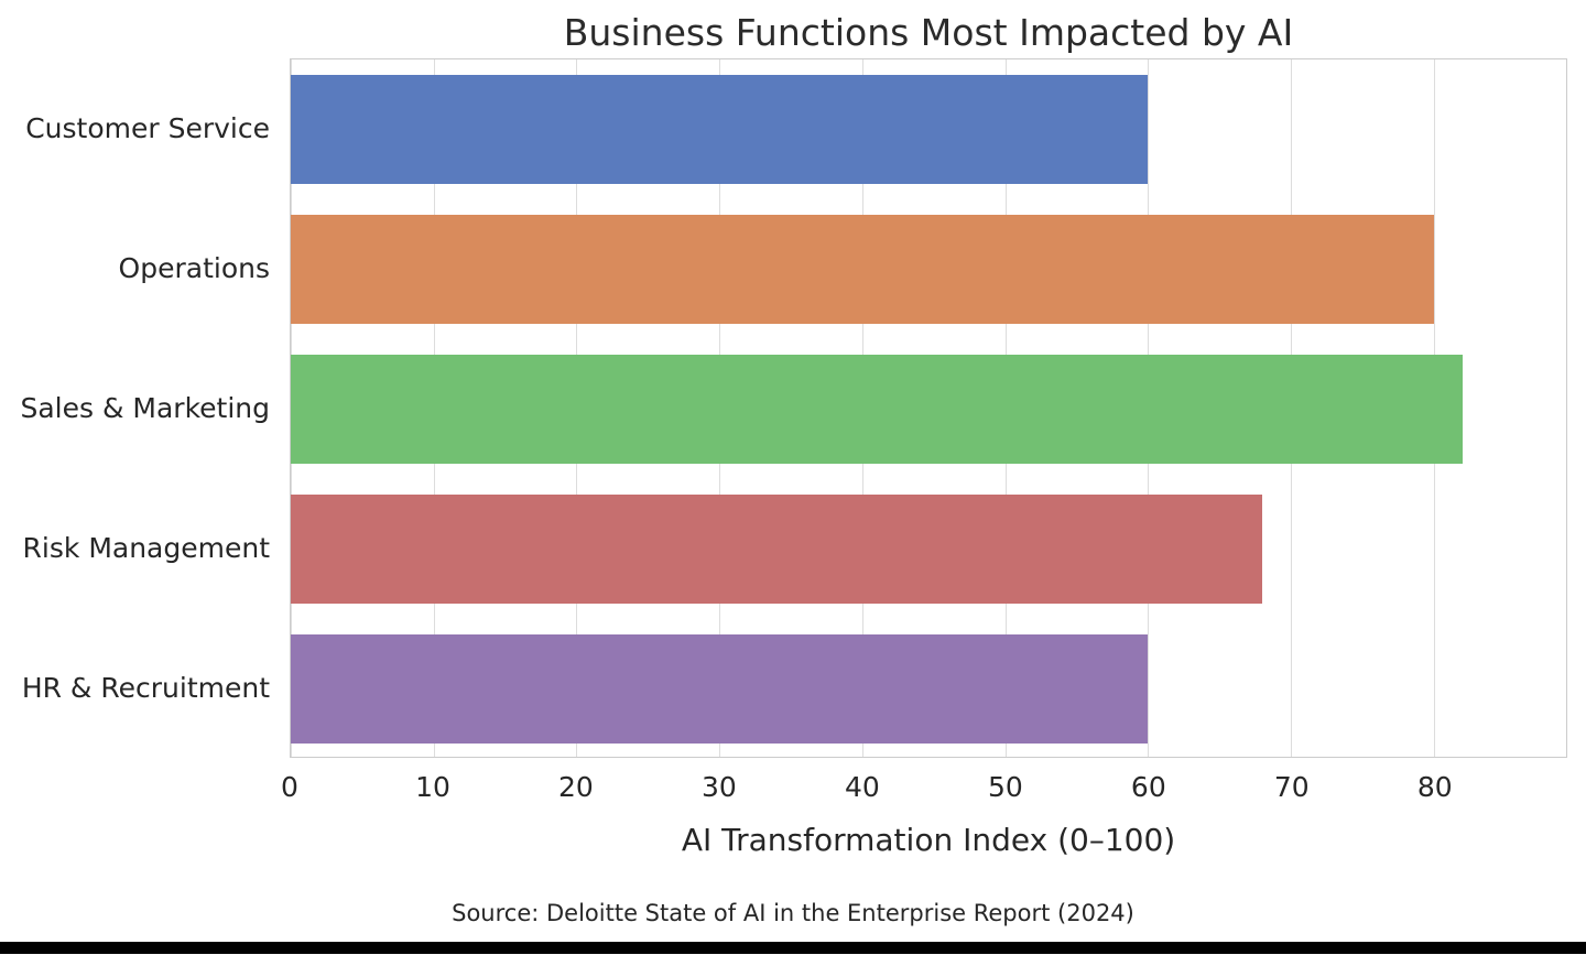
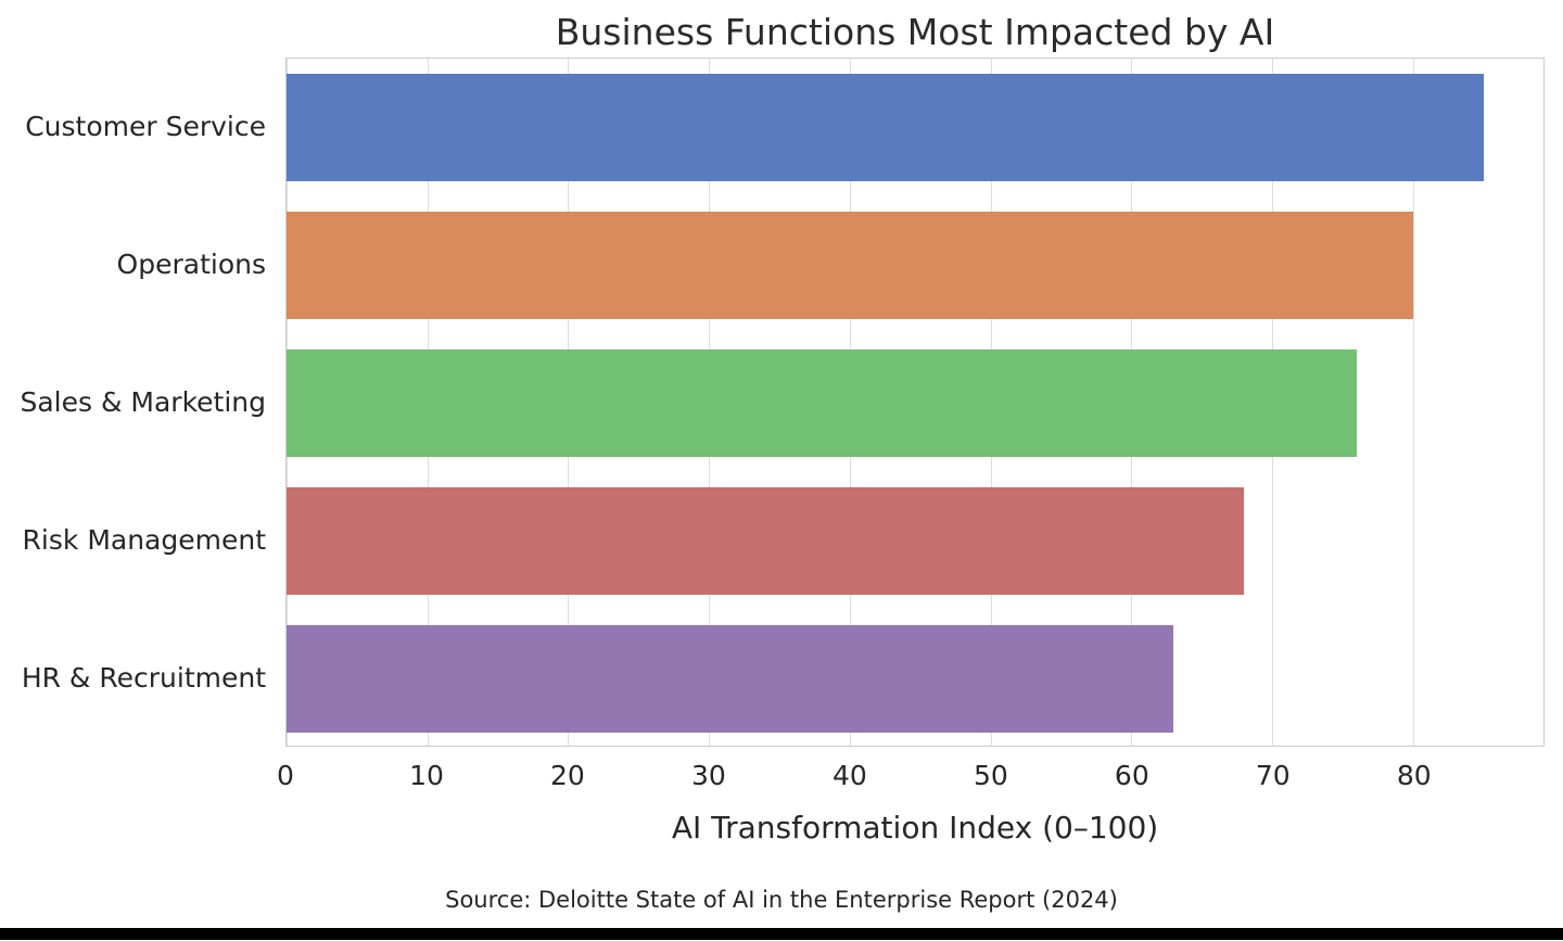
Customer Service: 60 -> 85
Sales & Marketing: 82 -> 76
HR & Recruitment: 60 -> 63
